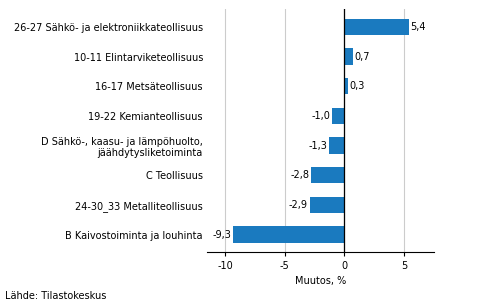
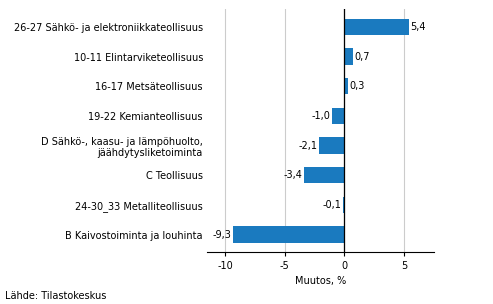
D Sähkö-, kaasu- ja lämpöhuolto, jäähdytysliketoiminta: -1,3 -> -2,1
C Teollisuus: -2,8 -> -3,4
24-30_33 Metalliteollisuus: -2,9 -> -0,1
